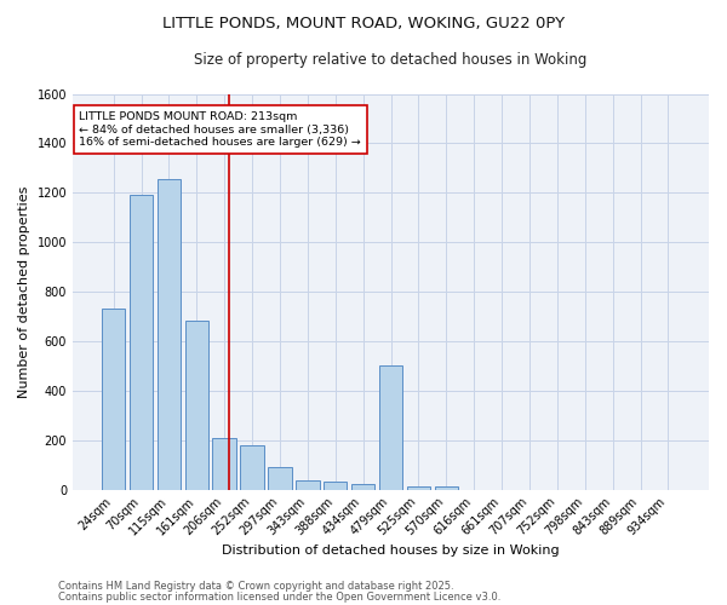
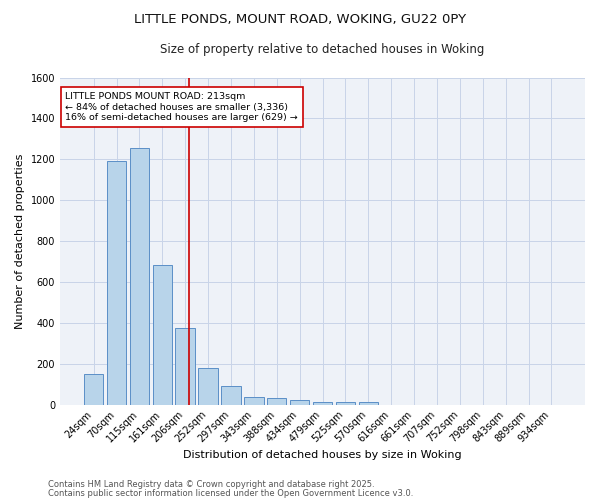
24sqm: 730 -> 150
206sqm: 210 -> 375
479sqm: 500 -> 15
